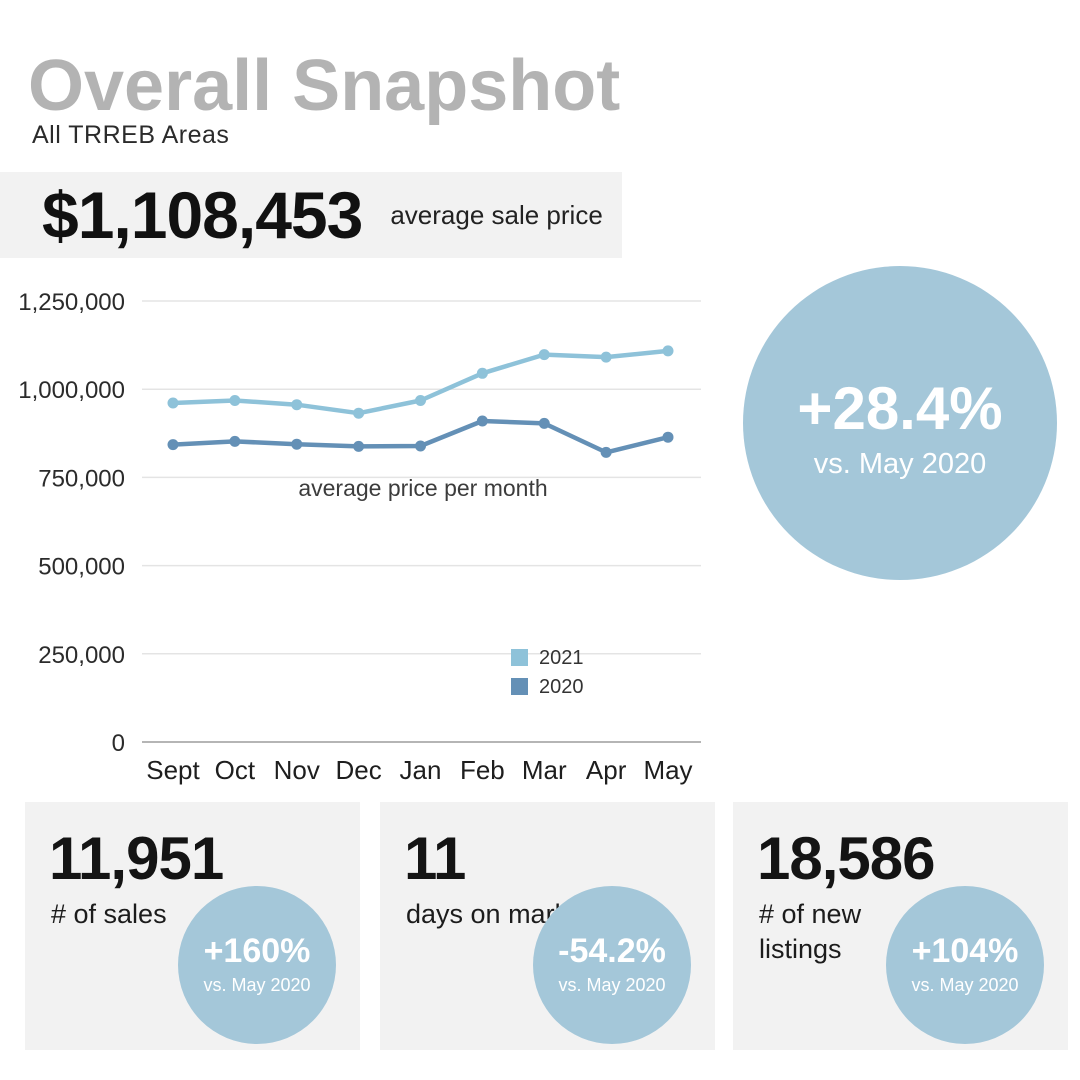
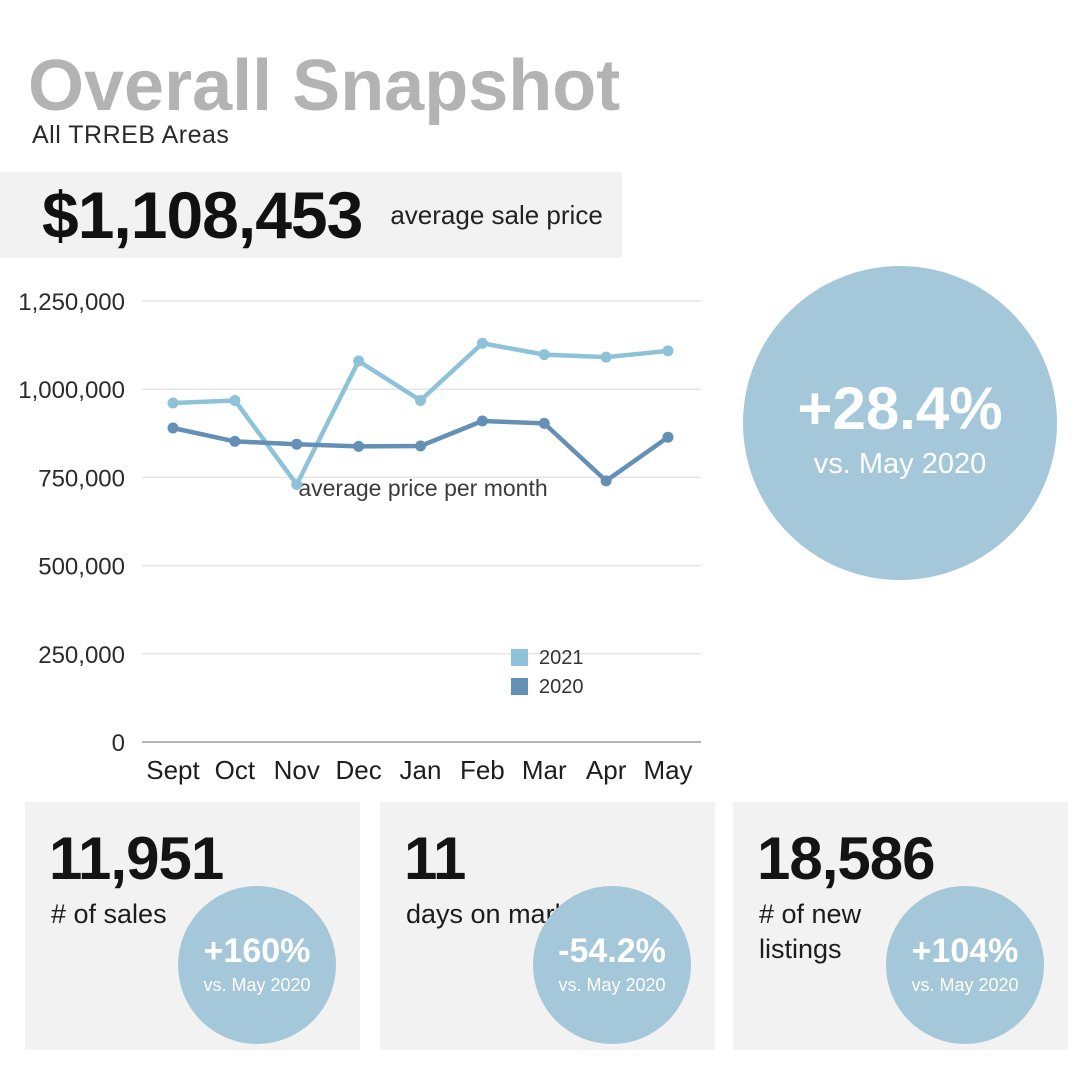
2020/Sept: 840000 -> 890000
2021/Nov: 960000 -> 730000
2021/Dec: 930000 -> 1080000
2021/Feb: 1040000 -> 1130000
2020/Apr: 820000 -> 740000
